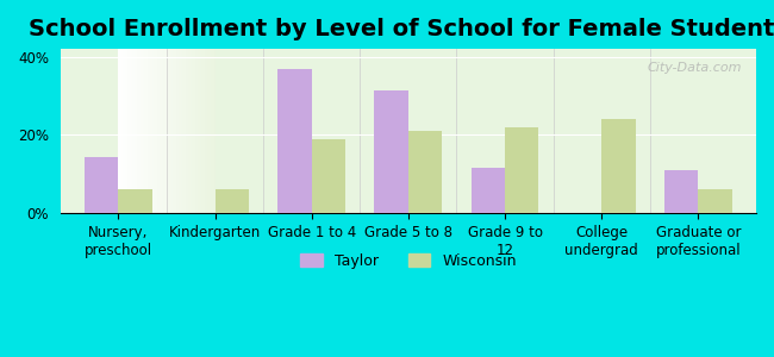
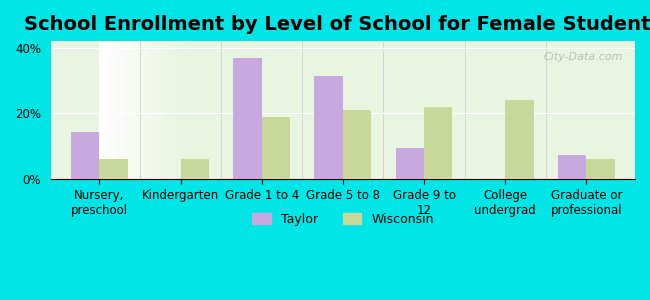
Taylor/Grade 9 to 12: 11.5% -> 9.5%
Taylor/Graduate or professional: 11.0% -> 7.5%
